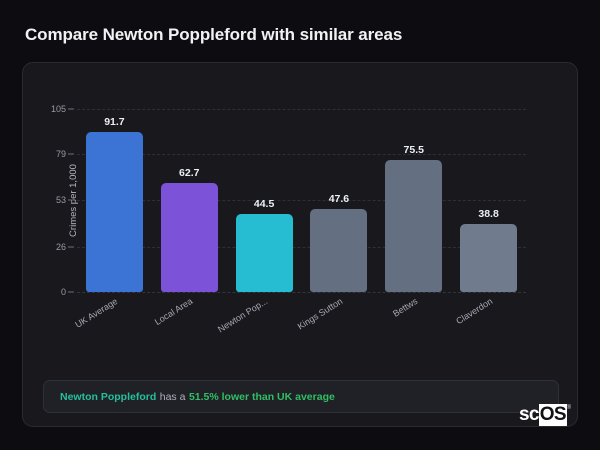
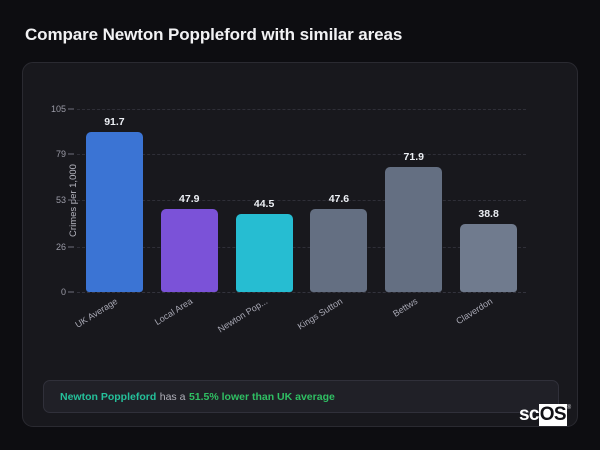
Local Area: 62.7 -> 47.9
Bettws: 75.5 -> 71.9
